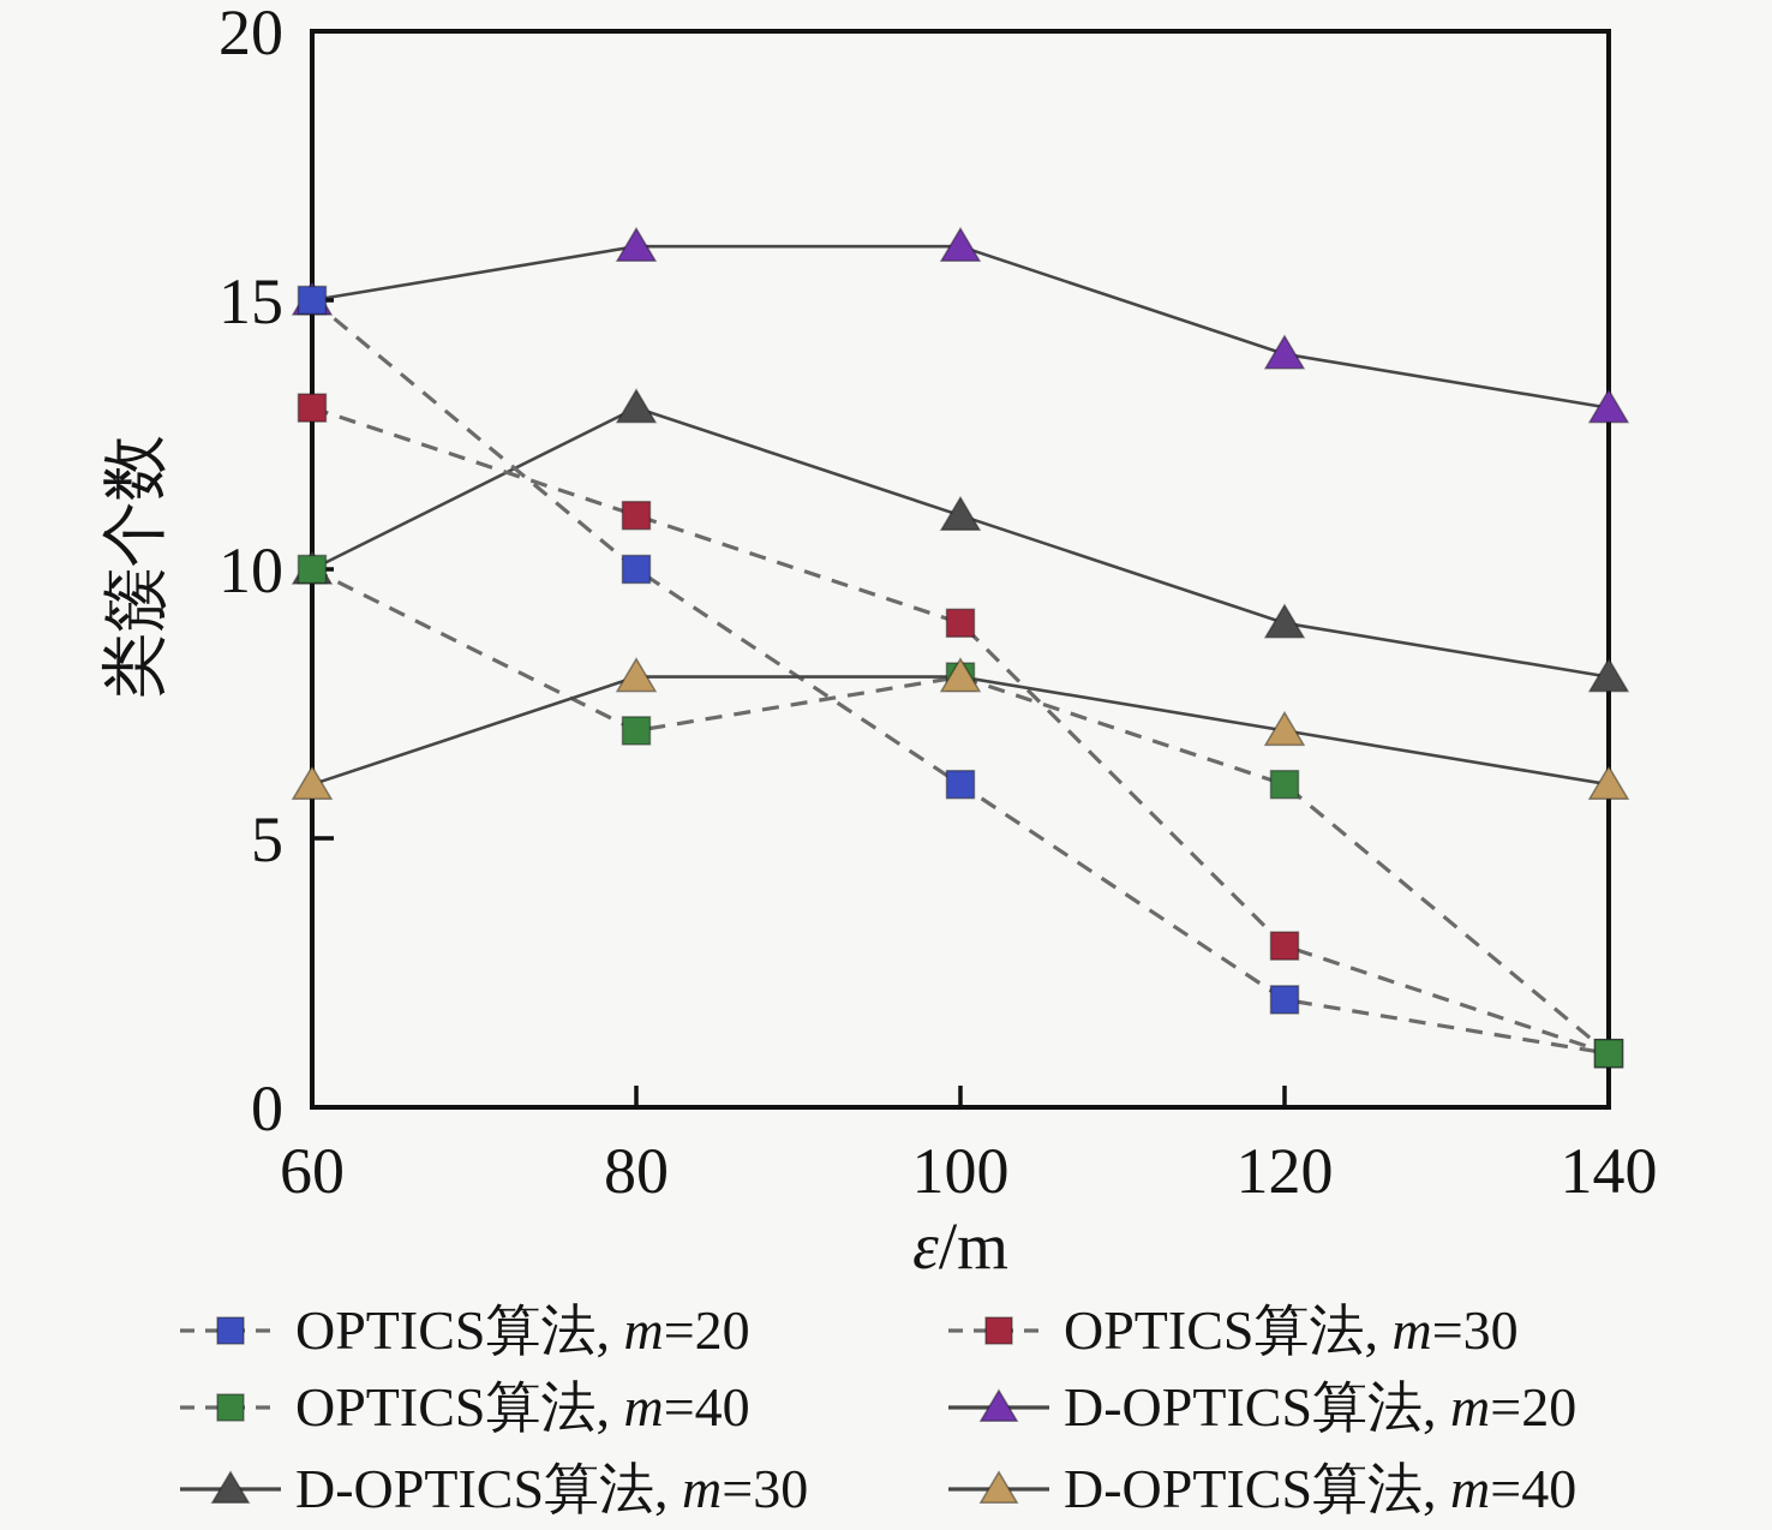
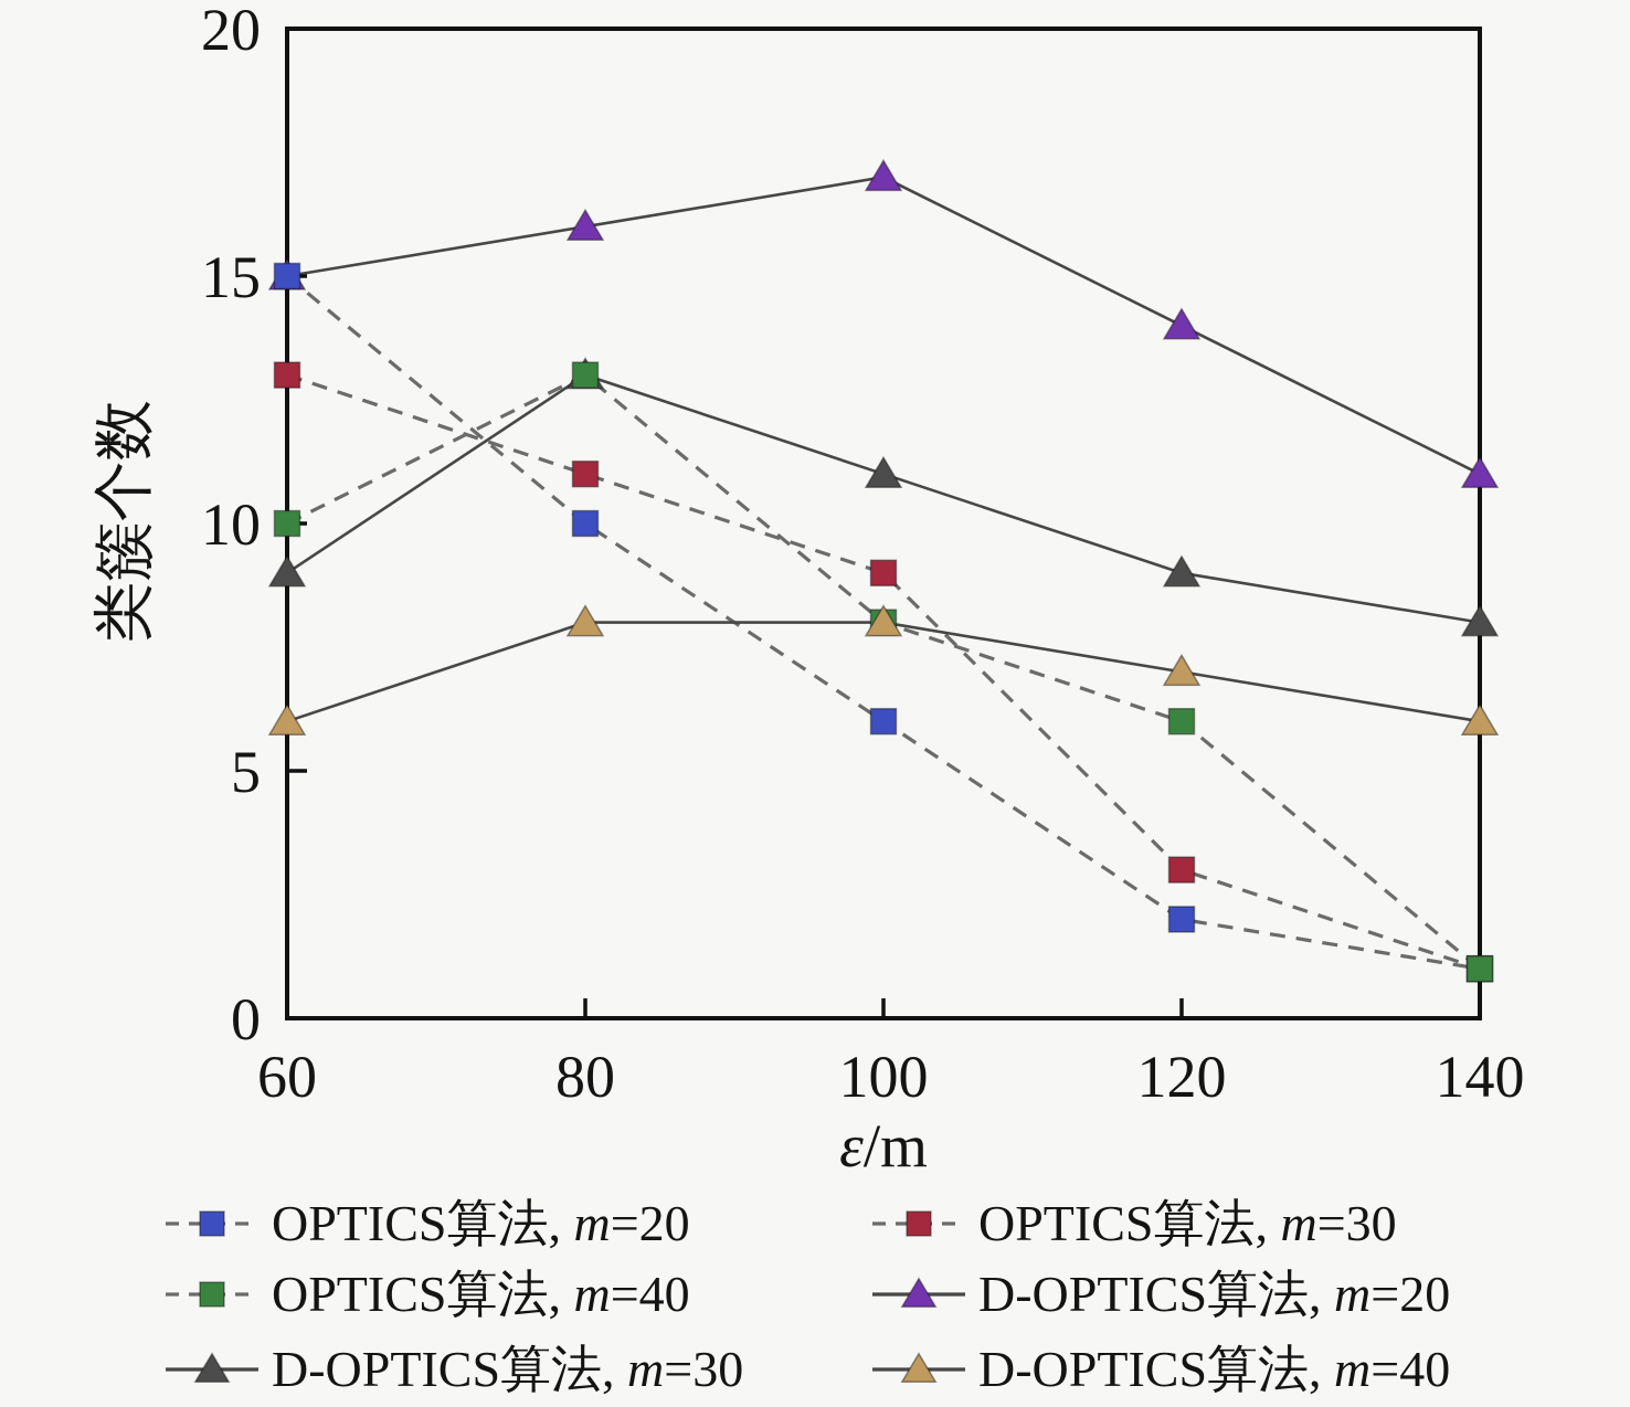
D-OPTICS算法, m=30/60: 10 -> 9
OPTICS算法, m=40/80: 7 -> 13
D-OPTICS算法, m=20/100: 16 -> 17
D-OPTICS算法, m=20/140: 13 -> 11
